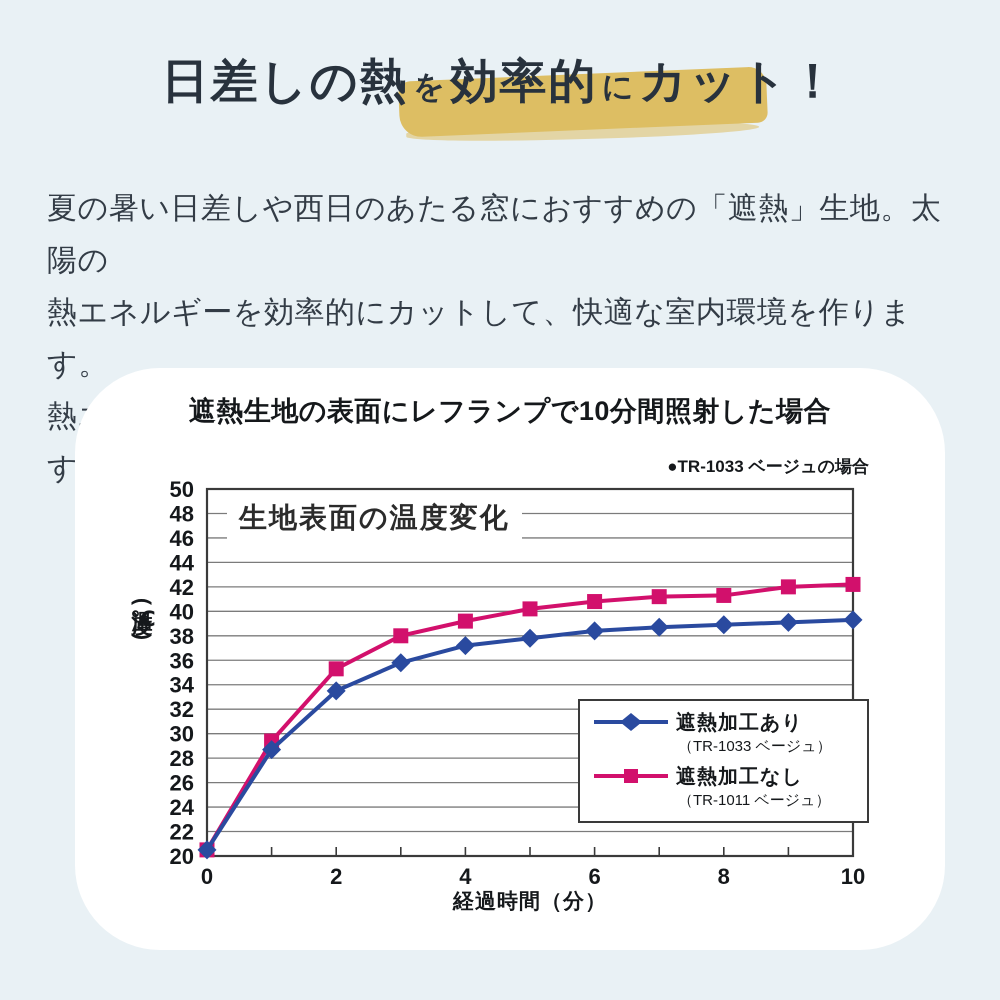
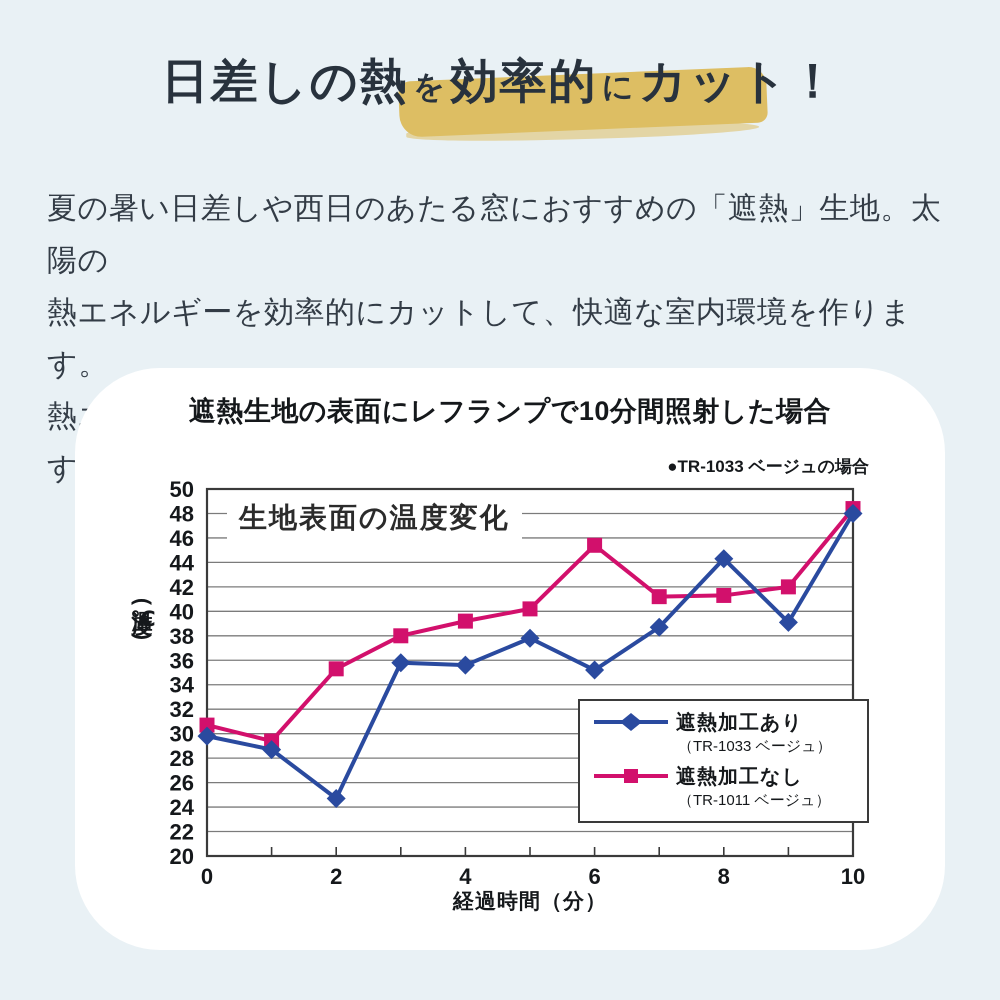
遮熱加工あり/0: 20.5 -> 29.8
遮熱加工なし/0: 20.5 -> 30.7
遮熱加工あり/2: 33.5 -> 24.7
遮熱加工あり/4: 37.2 -> 35.6
遮熱加工あり/6: 38.4 -> 35.2
遮熱加工なし/6: 40.8 -> 45.4
遮熱加工あり/8: 38.9 -> 44.3
遮熱加工あり/10: 39.3 -> 48.0
遮熱加工なし/10: 42.2 -> 48.4
